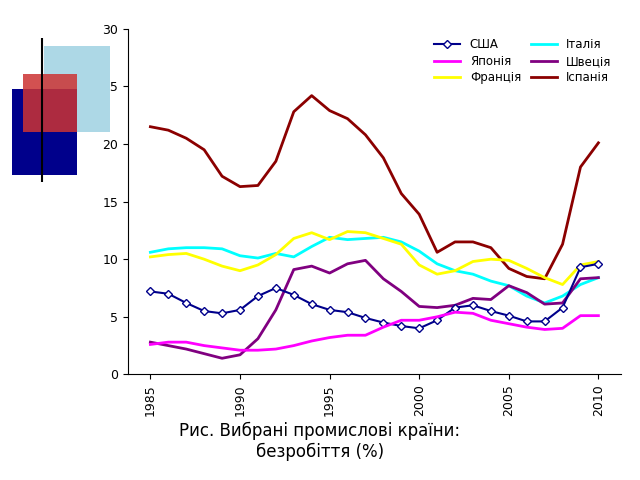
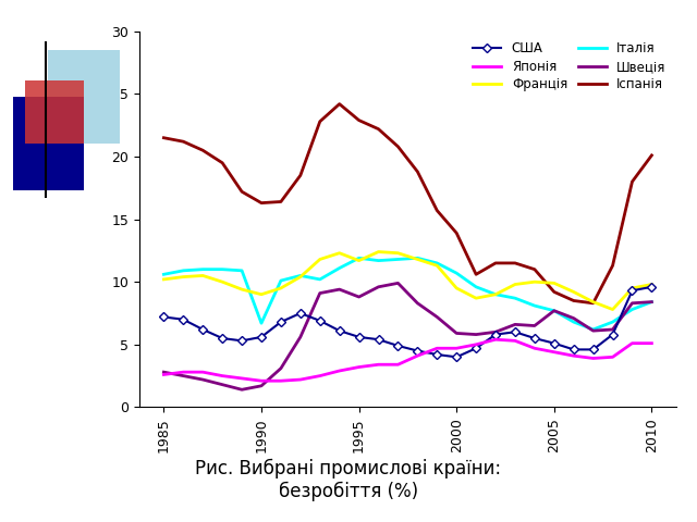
Італія/1990: 10.3 -> 6.7
